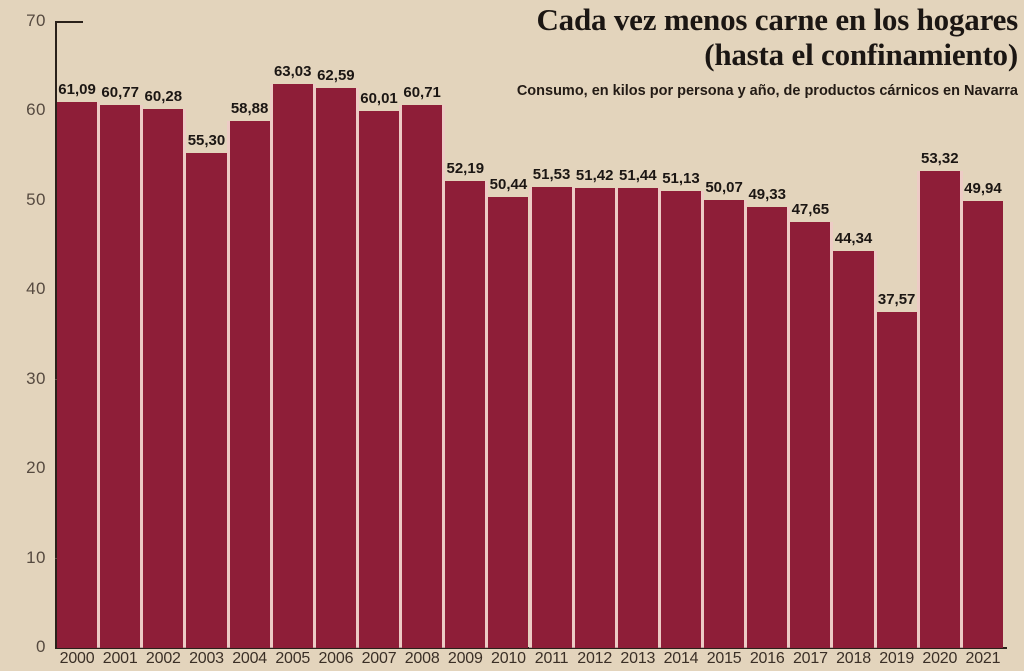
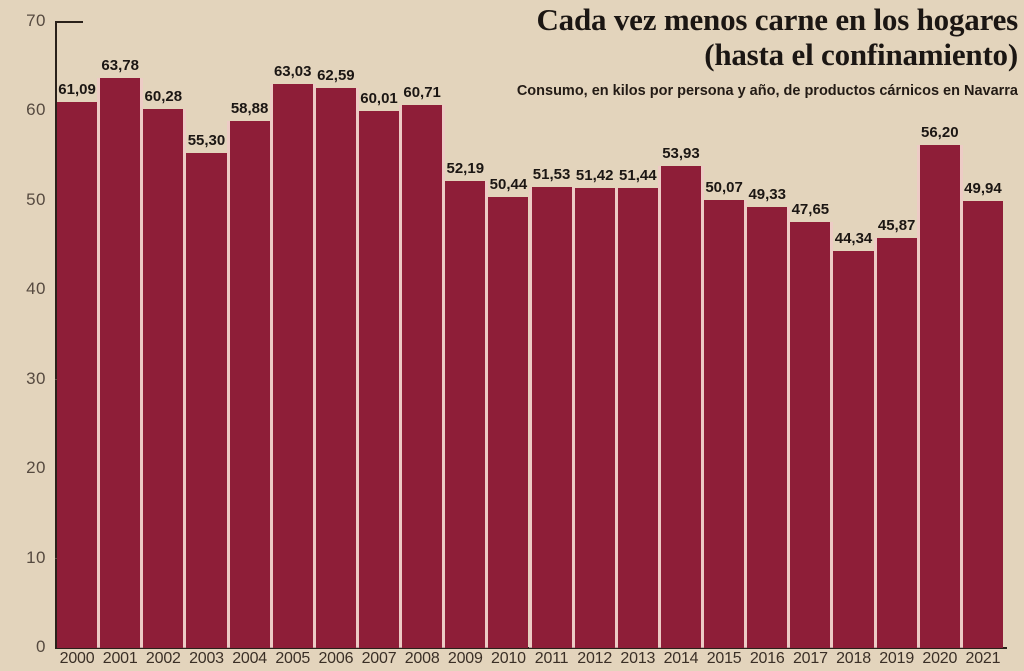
2001: 60,77 -> 63,78
2014: 51,13 -> 53,93
2019: 37,57 -> 45,87
2020: 53,32 -> 56,20
